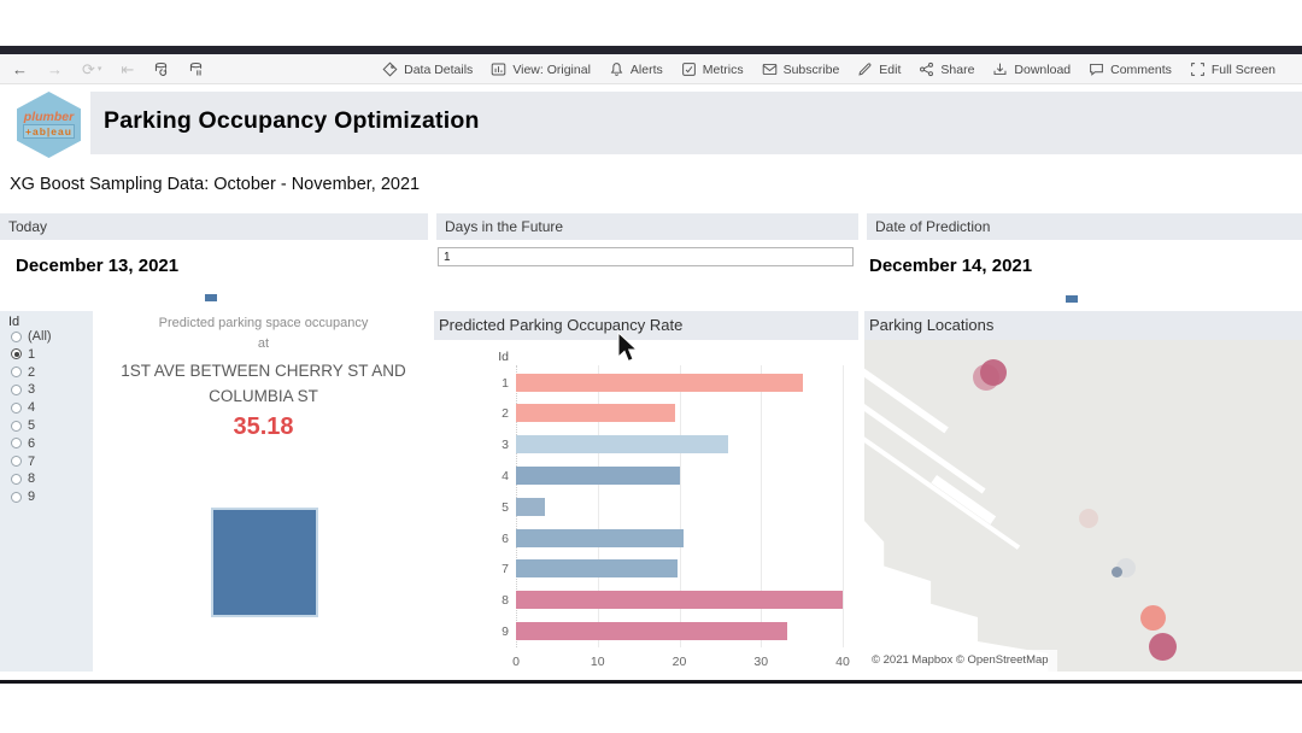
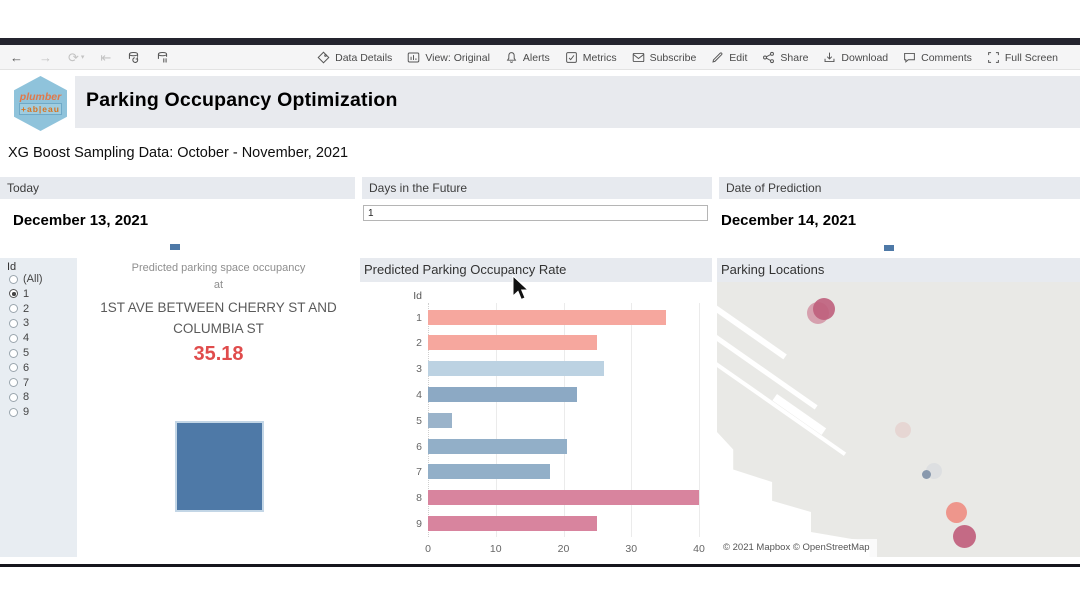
2: 20 -> 25
4: 20 -> 22
7: 20 -> 18
9: 33 -> 25
